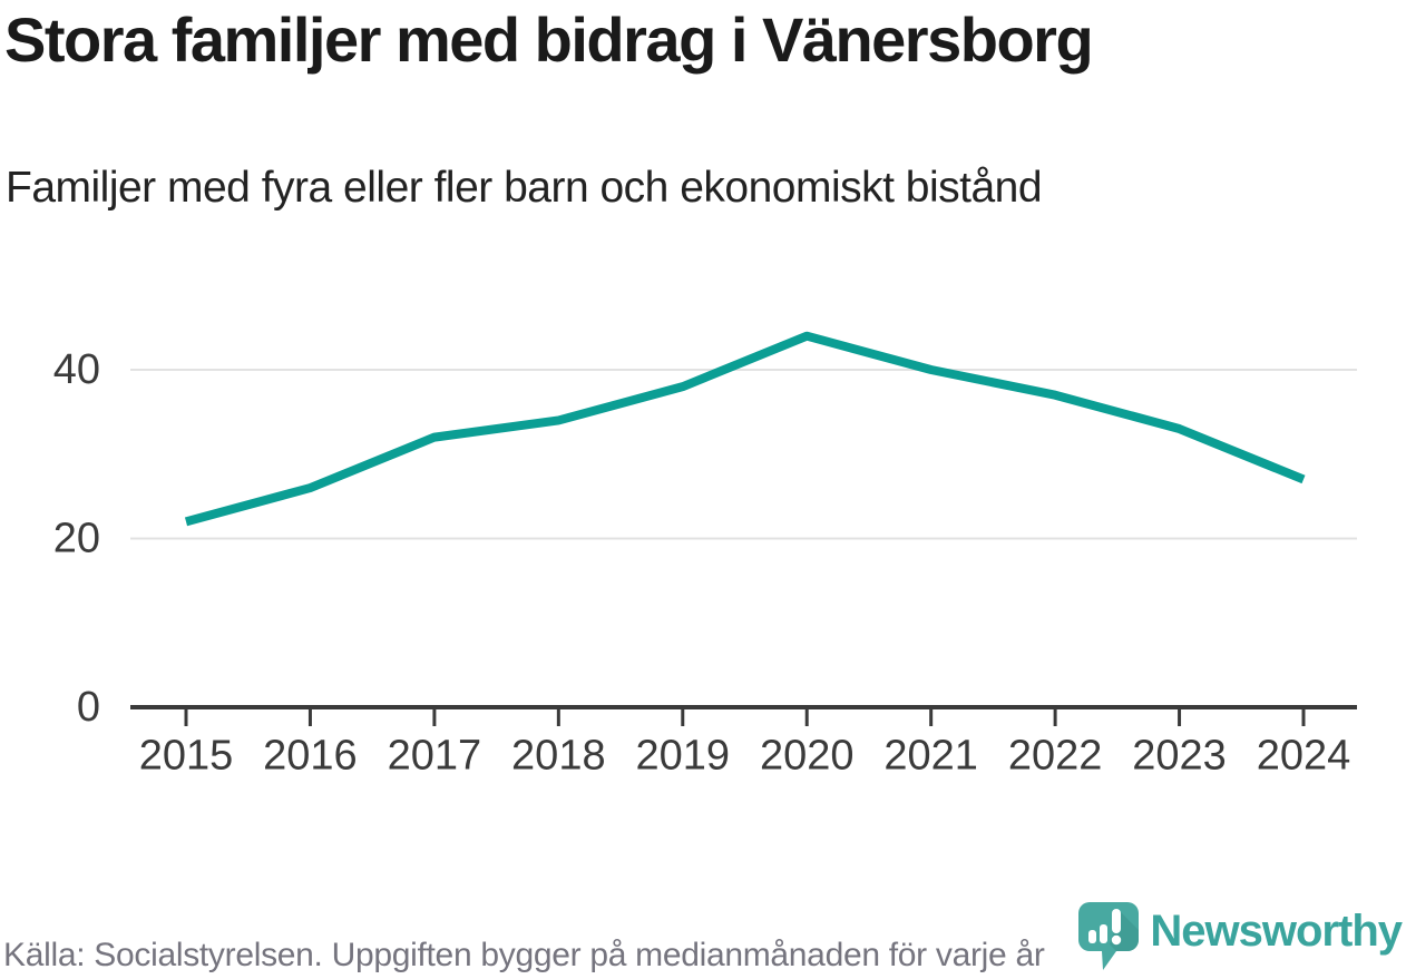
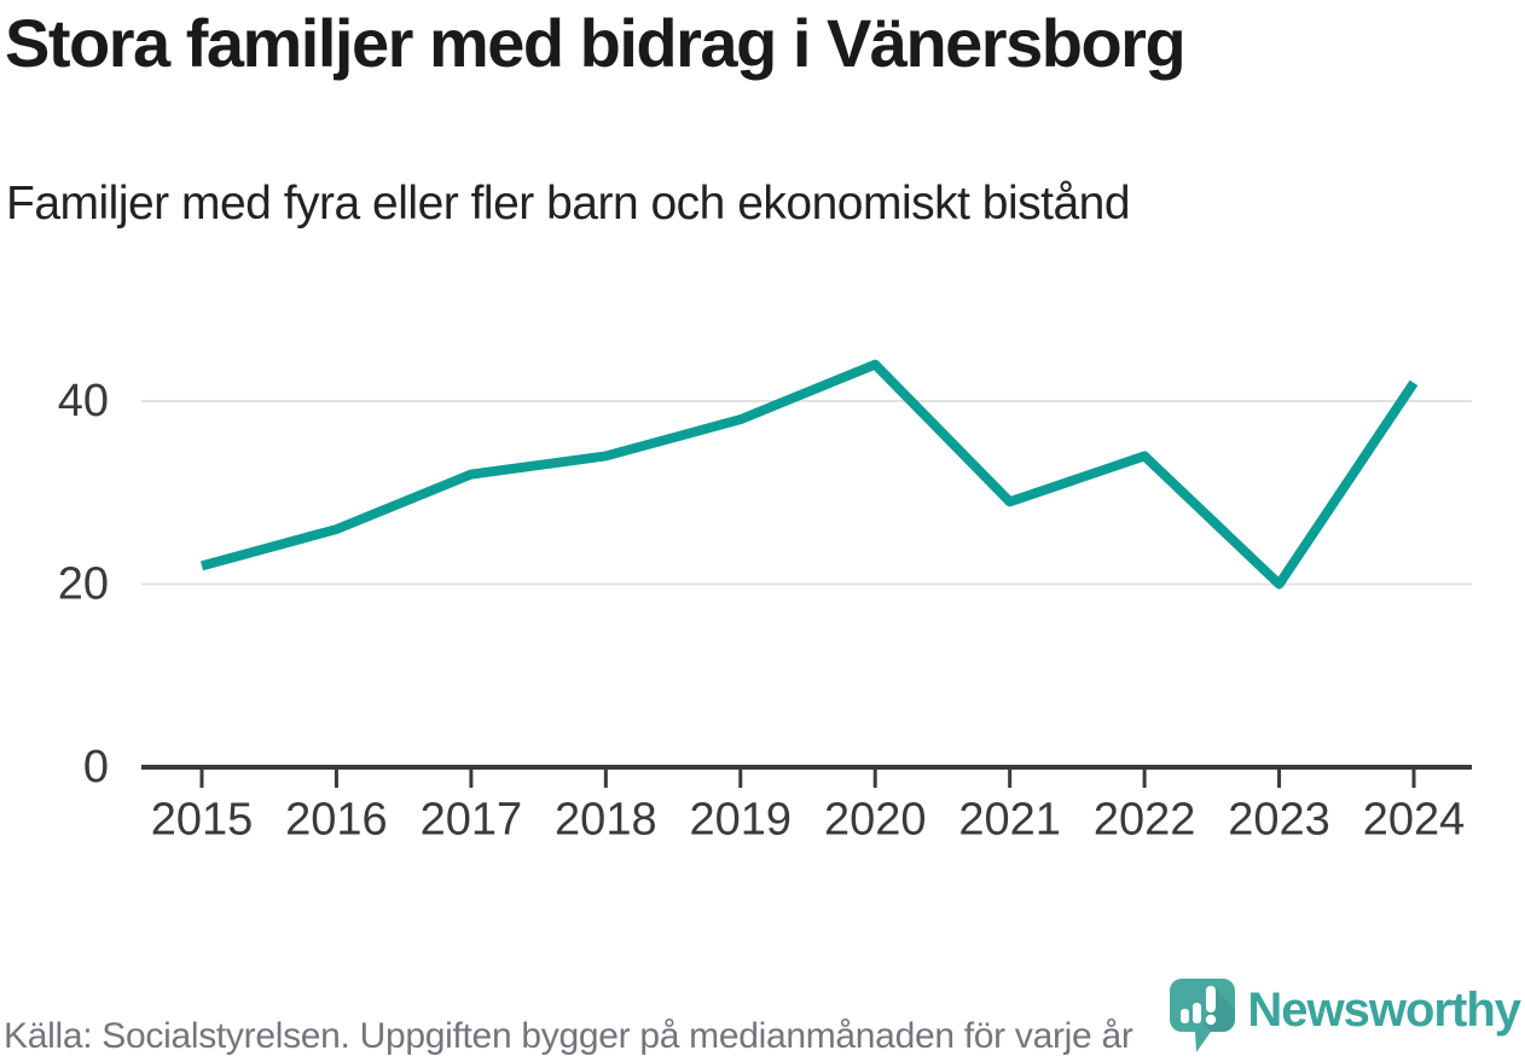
2021: 40 -> 29
2022: 37 -> 34
2023: 33 -> 20
2024: 27 -> 42
